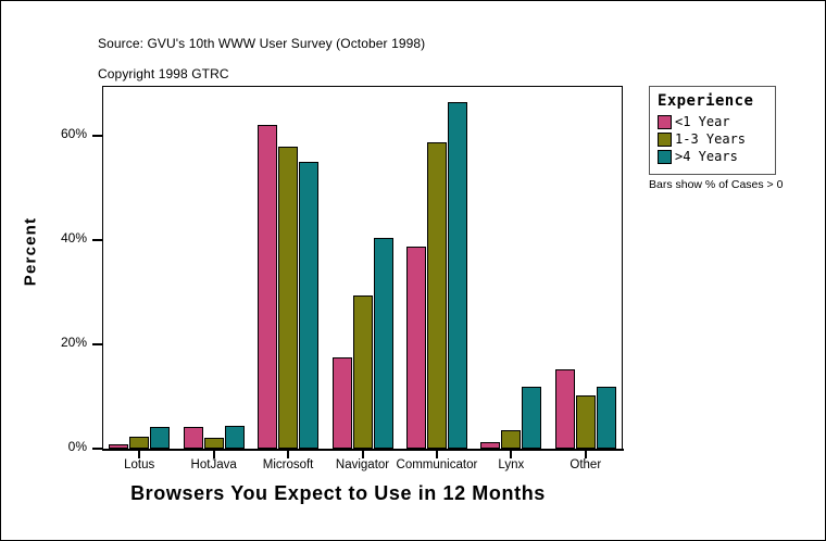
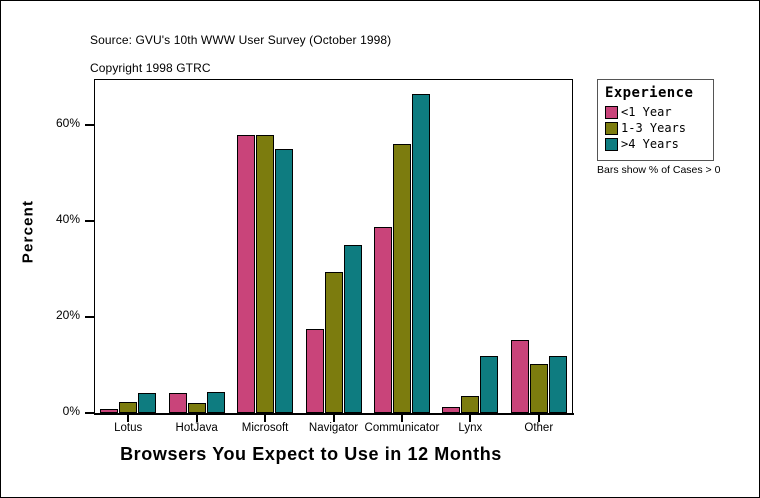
<1 Year/Microsoft: 62% -> 58%
>4 Years/Navigator: 40% -> 35%
1-3 Years/Communicator: 59% -> 56%
